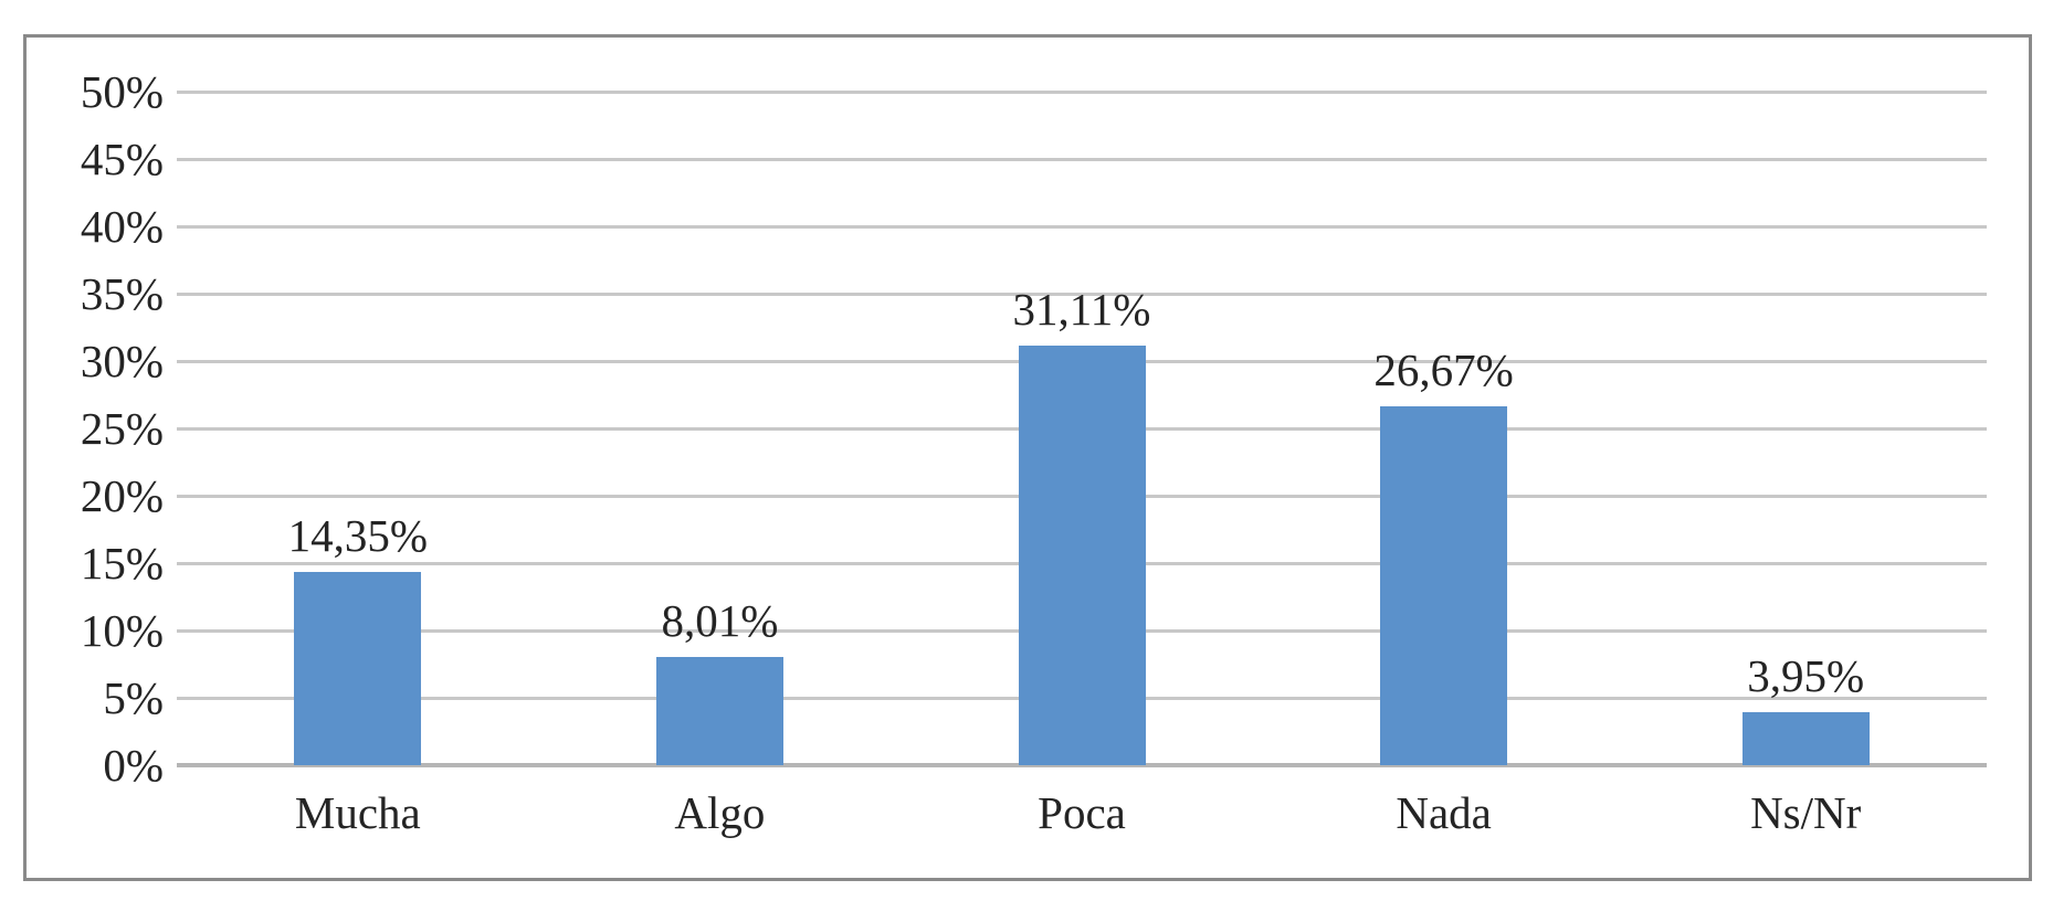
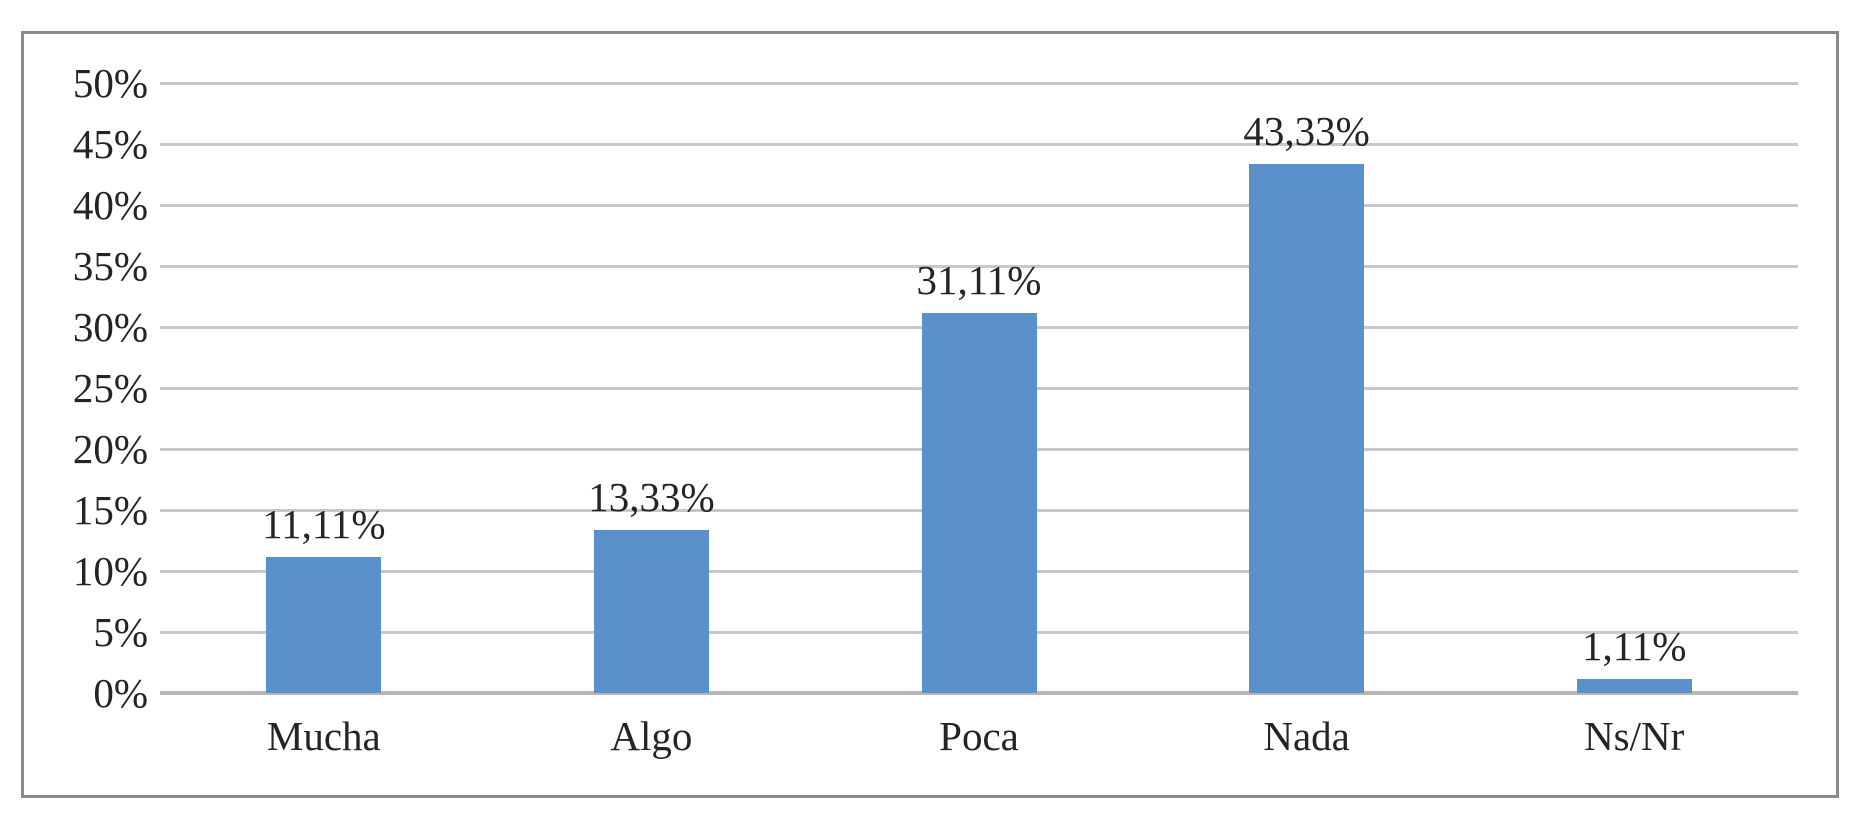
Mucha: 14,35% -> 11,11%
Algo: 8,01% -> 13,33%
Nada: 26,67% -> 43,33%
Ns/Nr: 3,95% -> 1,11%
